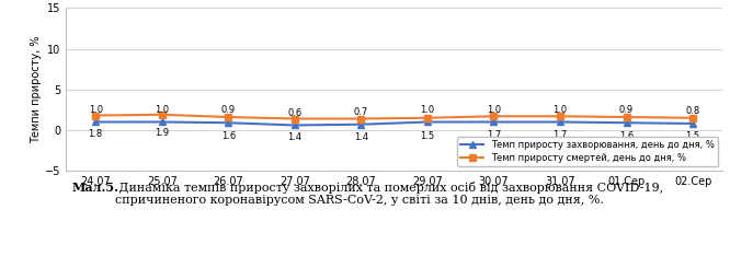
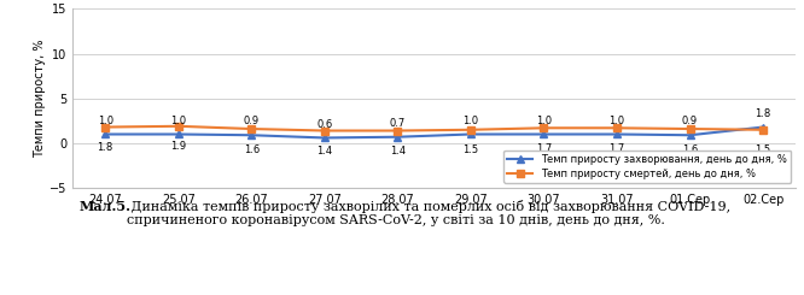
Темп приросту захворювання, день до дня, %/02.Сер: 0.8 -> 1.8
